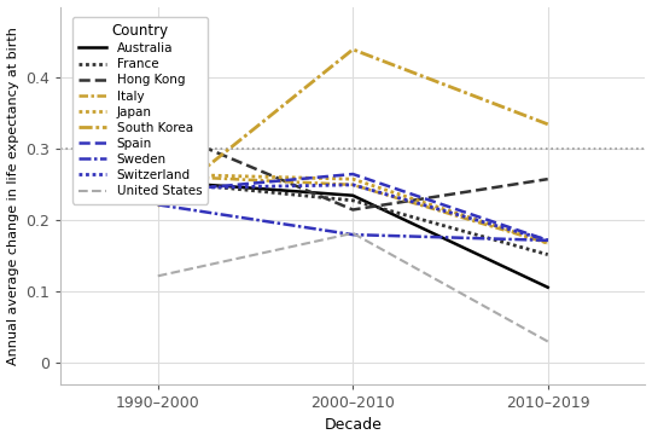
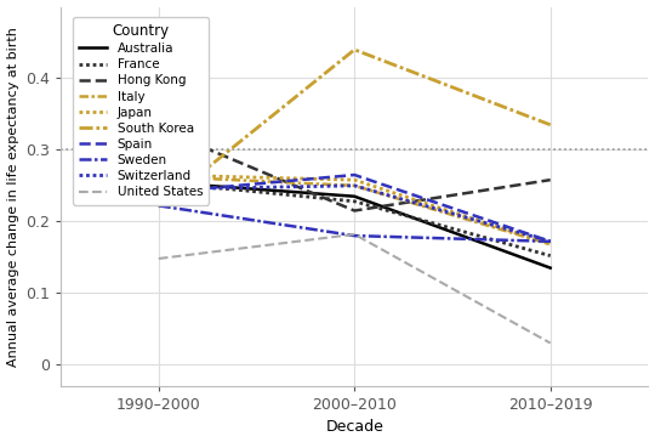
United States/1990–2000: 0.122 -> 0.148
Australia/2010–2019: 0.106 -> 0.135
